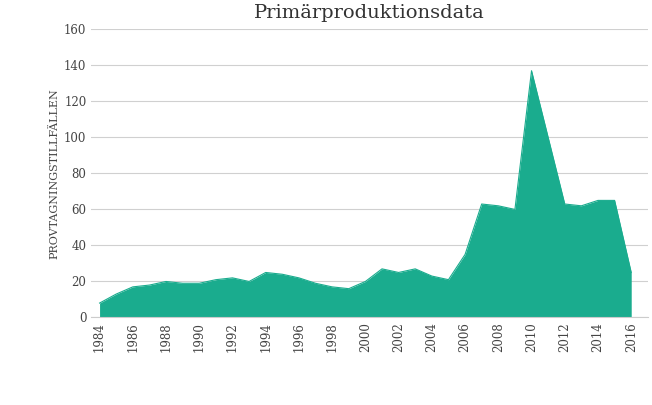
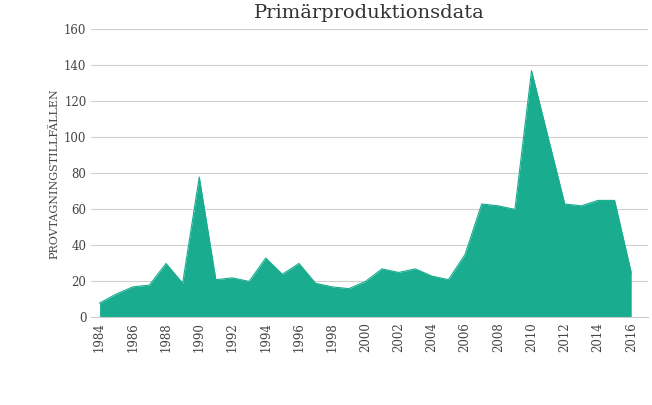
1988: 20 -> 30
1990: 19 -> 78
1994: 25 -> 33
1996: 22 -> 30
